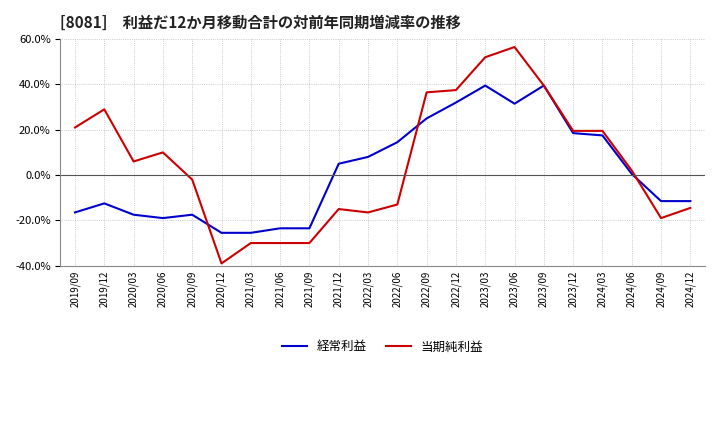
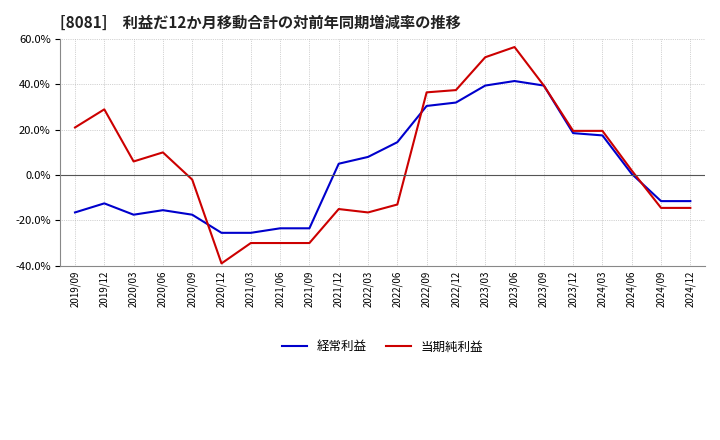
経常利益/2020/06: -19.0% -> -15.5%
経常利益/2022/09: 25.0% -> 30.5%
経常利益/2023/06: 31.5% -> 41.5%
当期純利益/2024/09: -19.0% -> -14.5%
